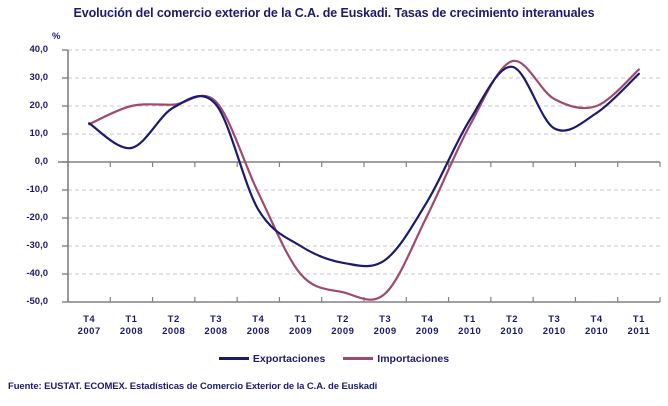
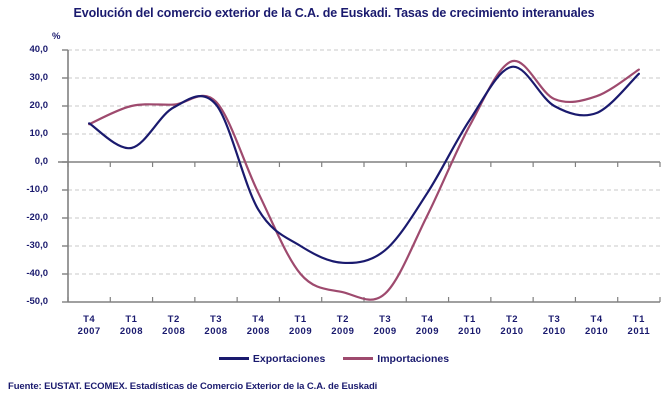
Exportaciones/T3 2009: -35 -> -32
Exportaciones/T4 2009: -14 -> -11
Exportaciones/T3 2010: 12 -> 20
Importaciones/T4 2010: 20 -> 24
